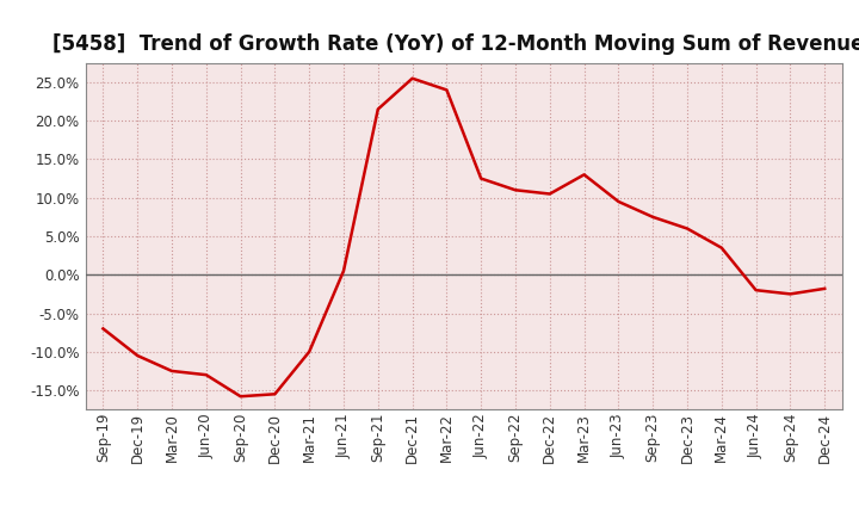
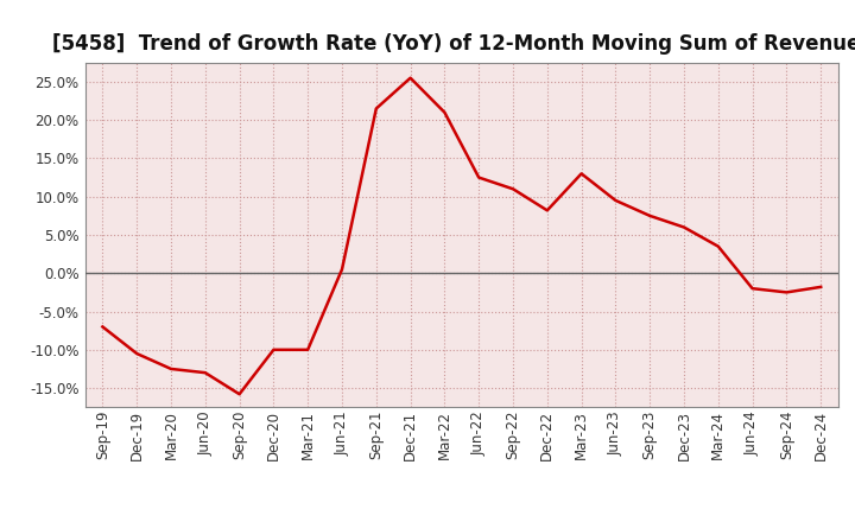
Dec-20: -15.5% -> -10.0%
Mar-22: 24.0% -> 21.0%
Dec-22: 10.5% -> 8.2%
